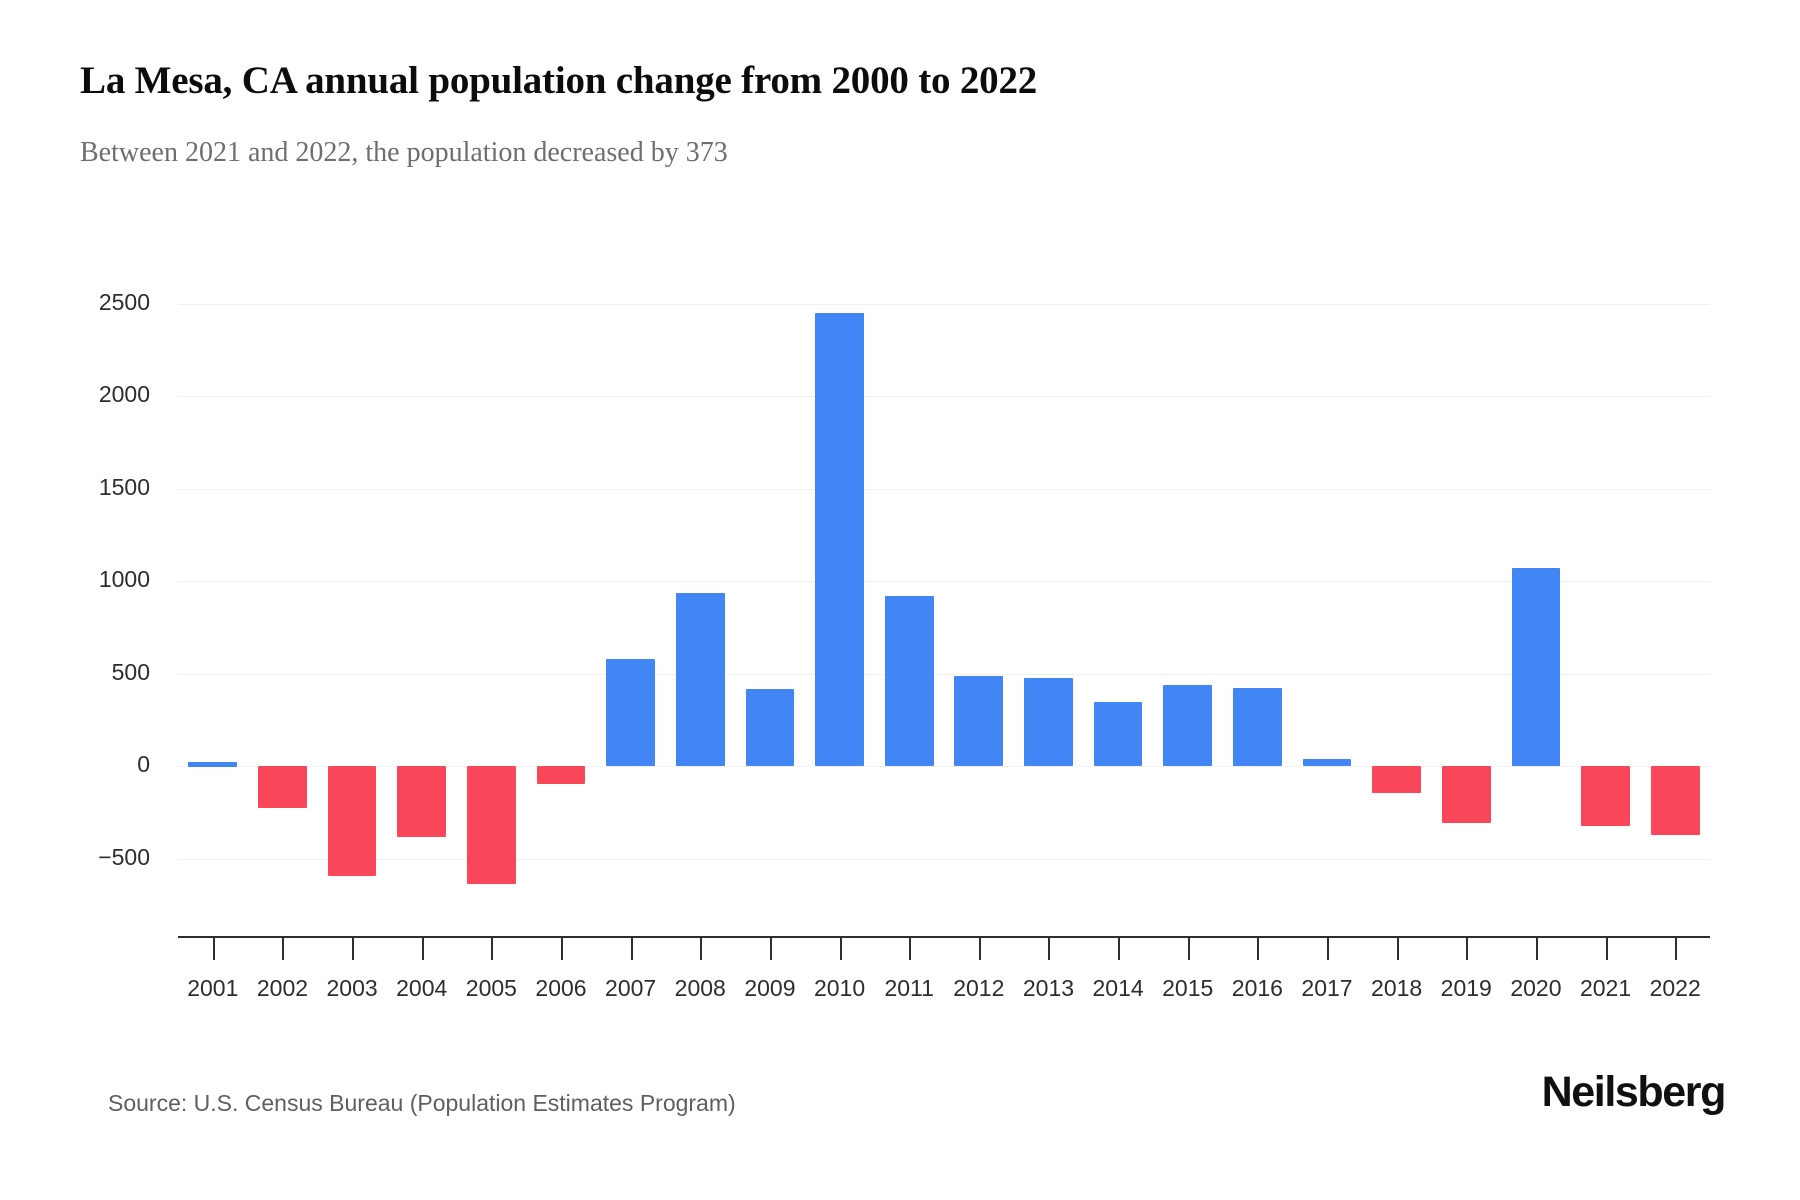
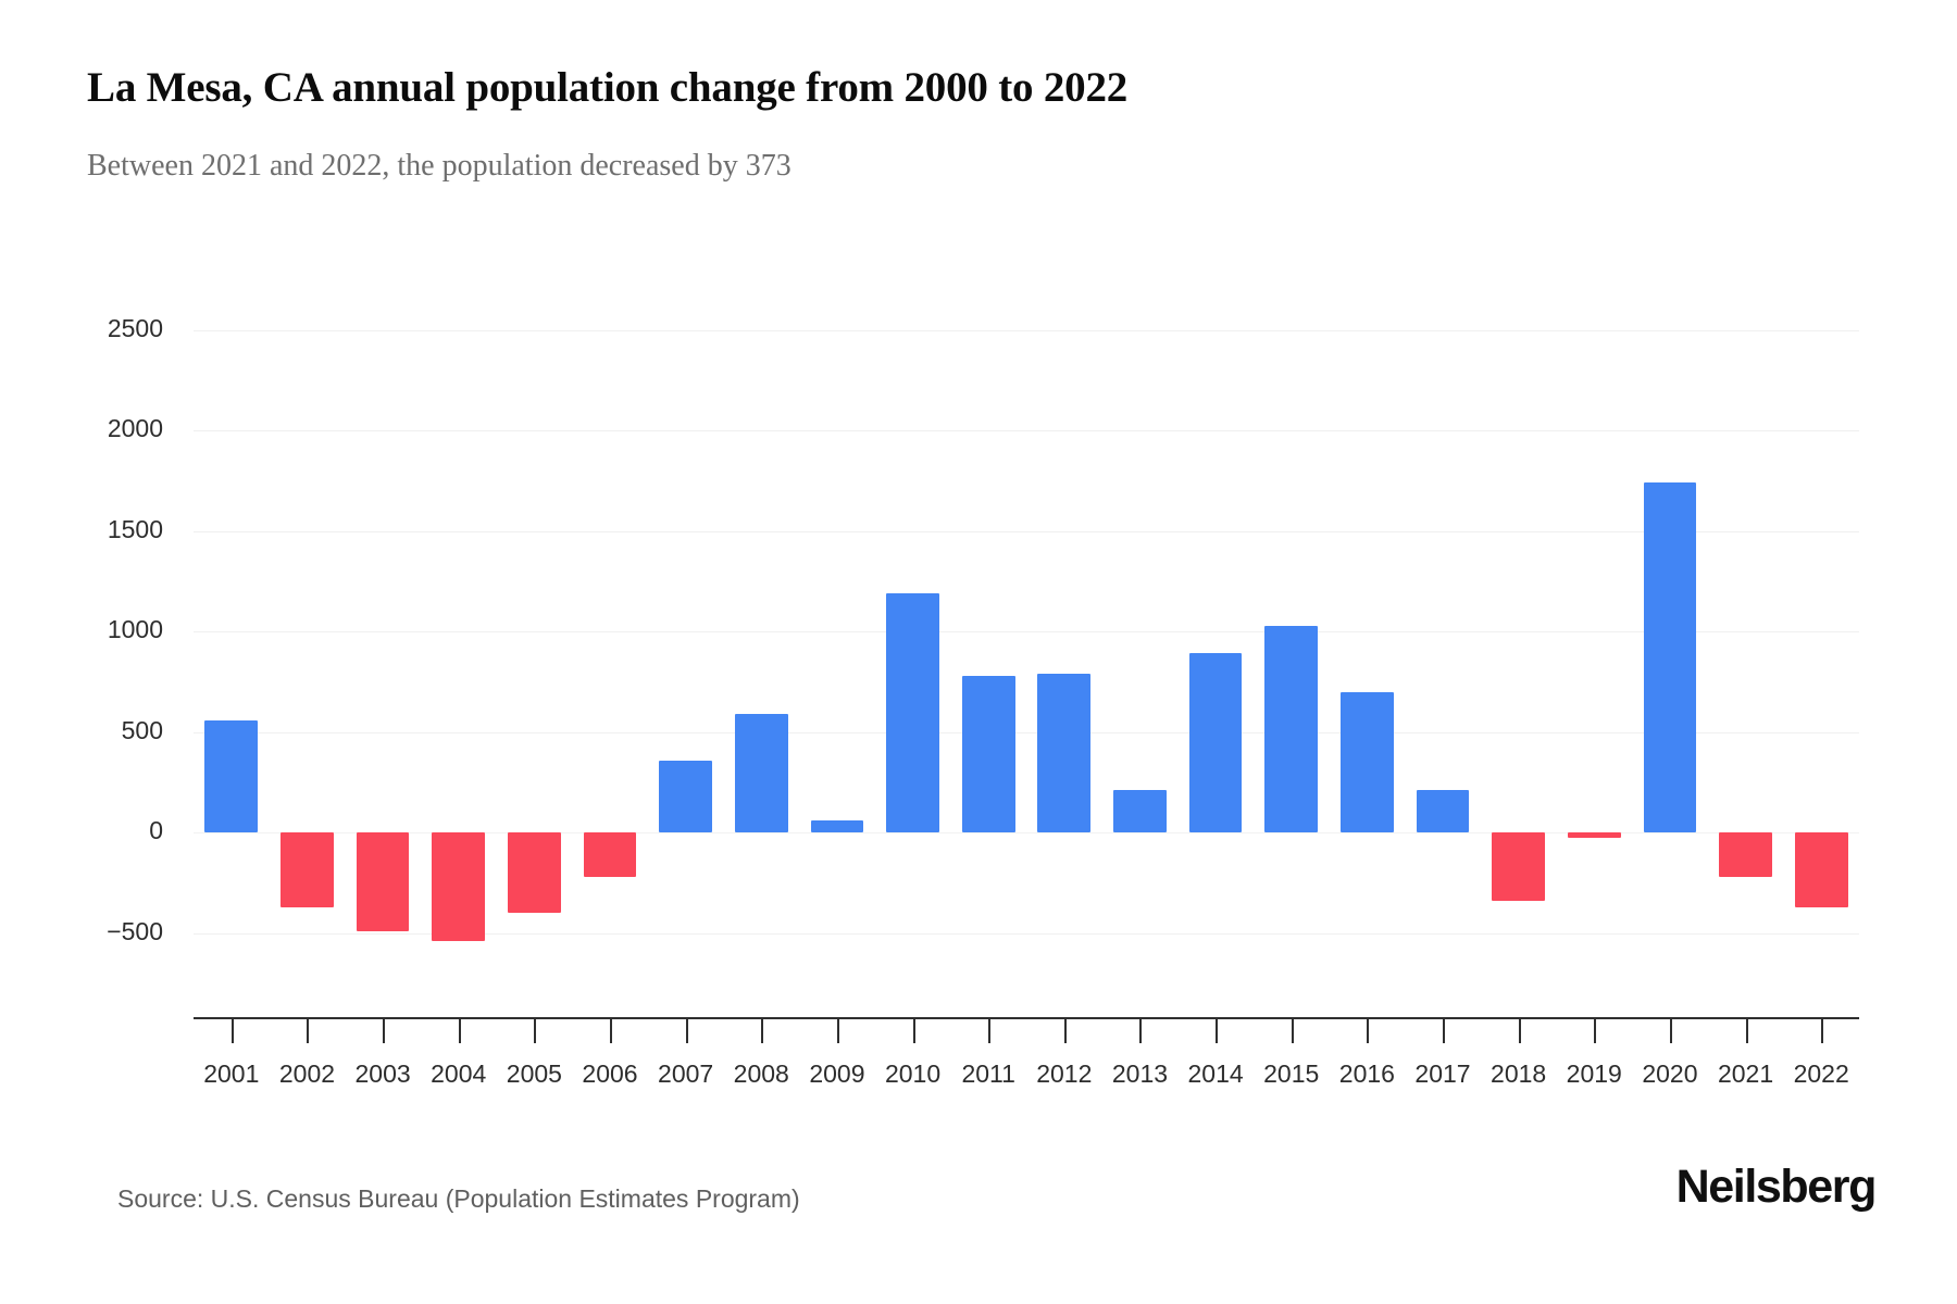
2001: 20 -> 560
2002: -220 -> -370
2003: -600 -> -490
2004: -380 -> -540
2005: -640 -> -400
2006: -100 -> -220
2007: 580 -> 360
2008: 940 -> 590
2009: 420 -> 60
2010: 2450 -> 1190
2011: 920 -> 780
2012: 490 -> 790
2013: 480 -> 210
2014: 340 -> 890
2015: 440 -> 1030
2016: 420 -> 700
2017: 40 -> 210
2018: -140 -> -340
2019: -300 -> -20
2020: 1070 -> 1740
2021: -320 -> -220
